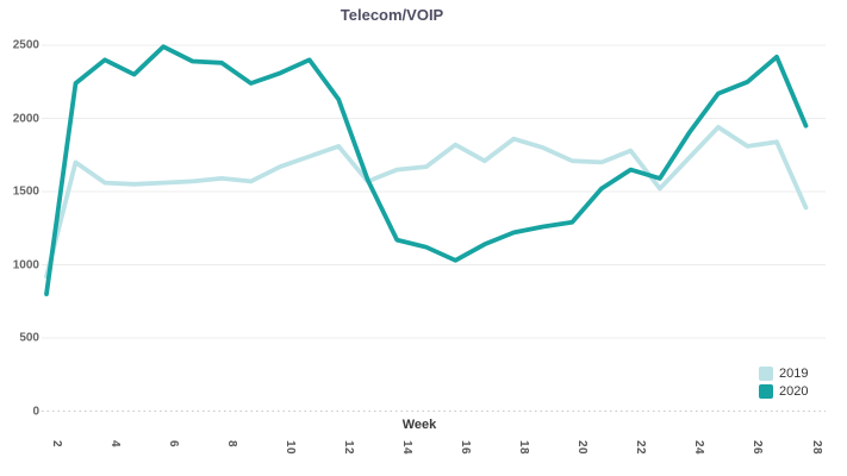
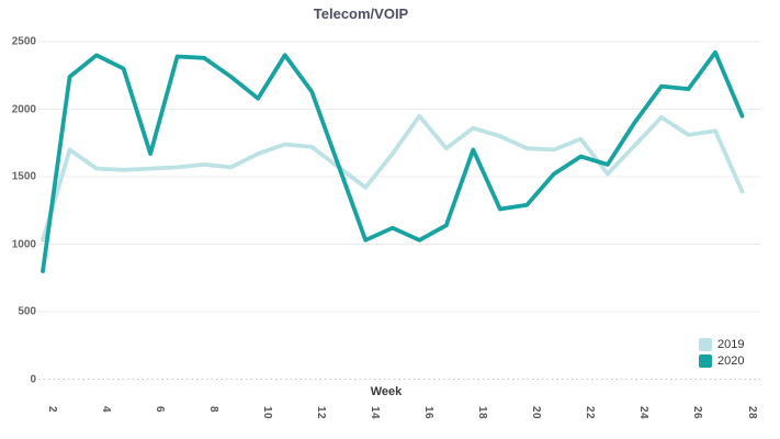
2019/2: 920 -> 1030
2020/6: 2490 -> 1670
2020/10: 2310 -> 2080
2019/12: 1810 -> 1720
2019/14: 1650 -> 1420
2020/14: 1170 -> 1030
2019/16: 1820 -> 1950
2020/18: 1220 -> 1700
2020/26: 2250 -> 2150
